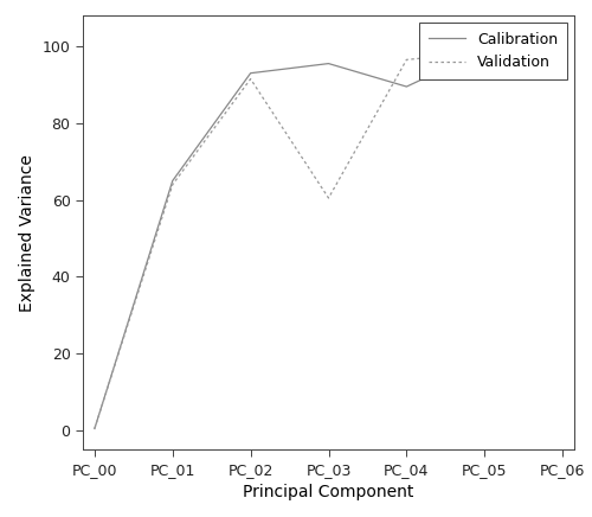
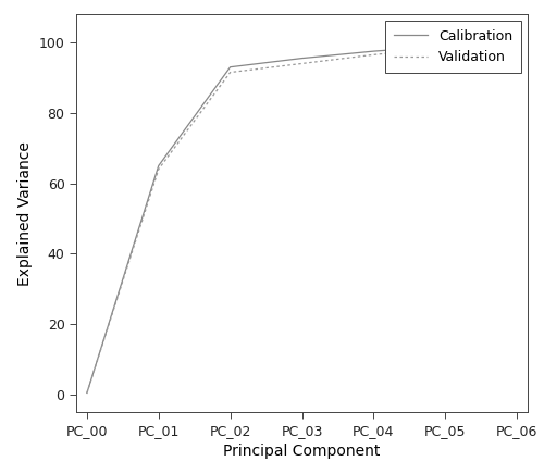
Validation/PC_03: 60.5 -> 94.0
Calibration/PC_04: 89.5 -> 97.5
